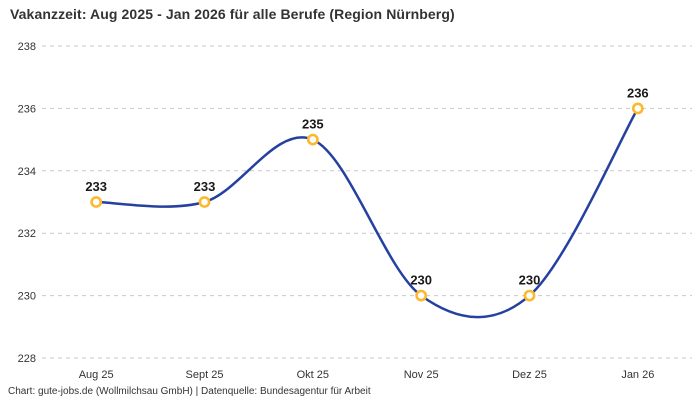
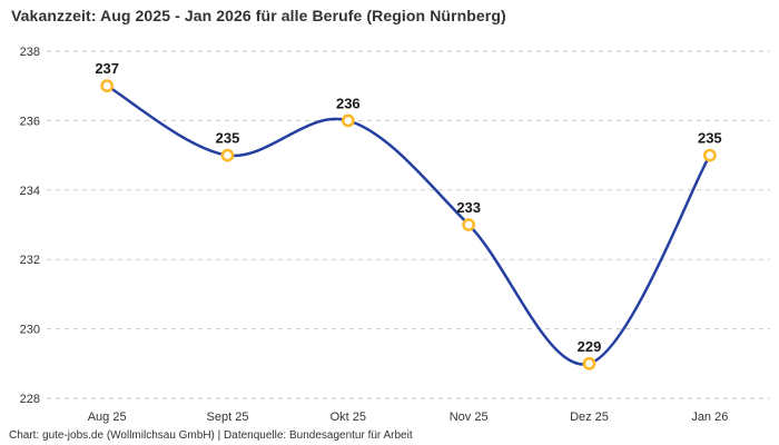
Aug 25: 233 -> 237
Sept 25: 233 -> 235
Okt 25: 235 -> 236
Nov 25: 230 -> 233
Dez 25: 230 -> 229
Jan 26: 236 -> 235
